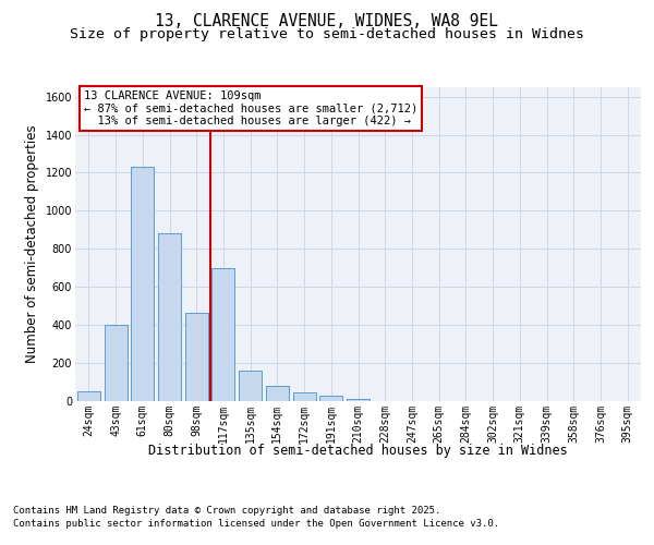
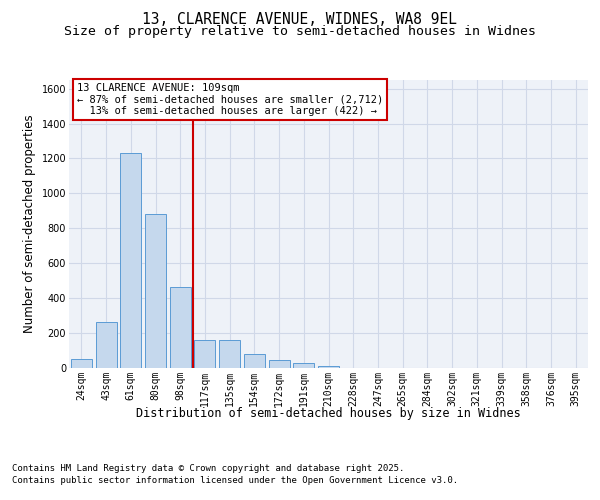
43sqm: 400 -> 260
117sqm: 700 -> 160
